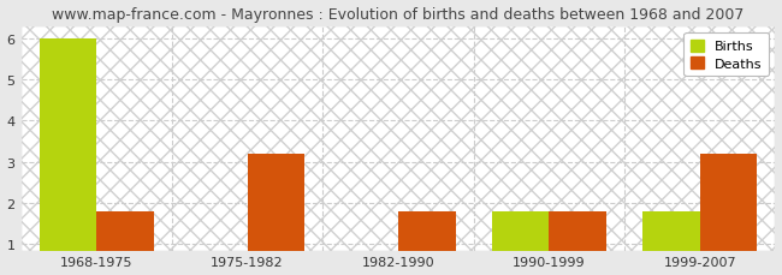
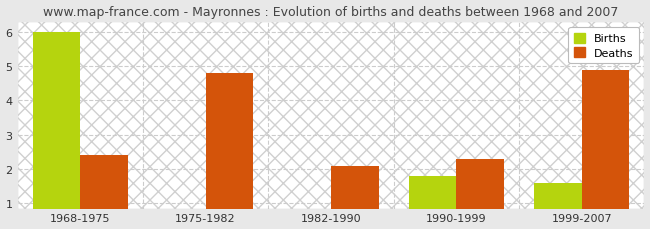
Deaths/1968-1975: 1.8 -> 2.4
Deaths/1975-1982: 3.2 -> 4.8
Deaths/1982-1990: 1.8 -> 2.1
Deaths/1990-1999: 1.8 -> 2.3
Births/1999-2007: 1.80 -> 1.60
Deaths/1999-2007: 3.2 -> 4.9
